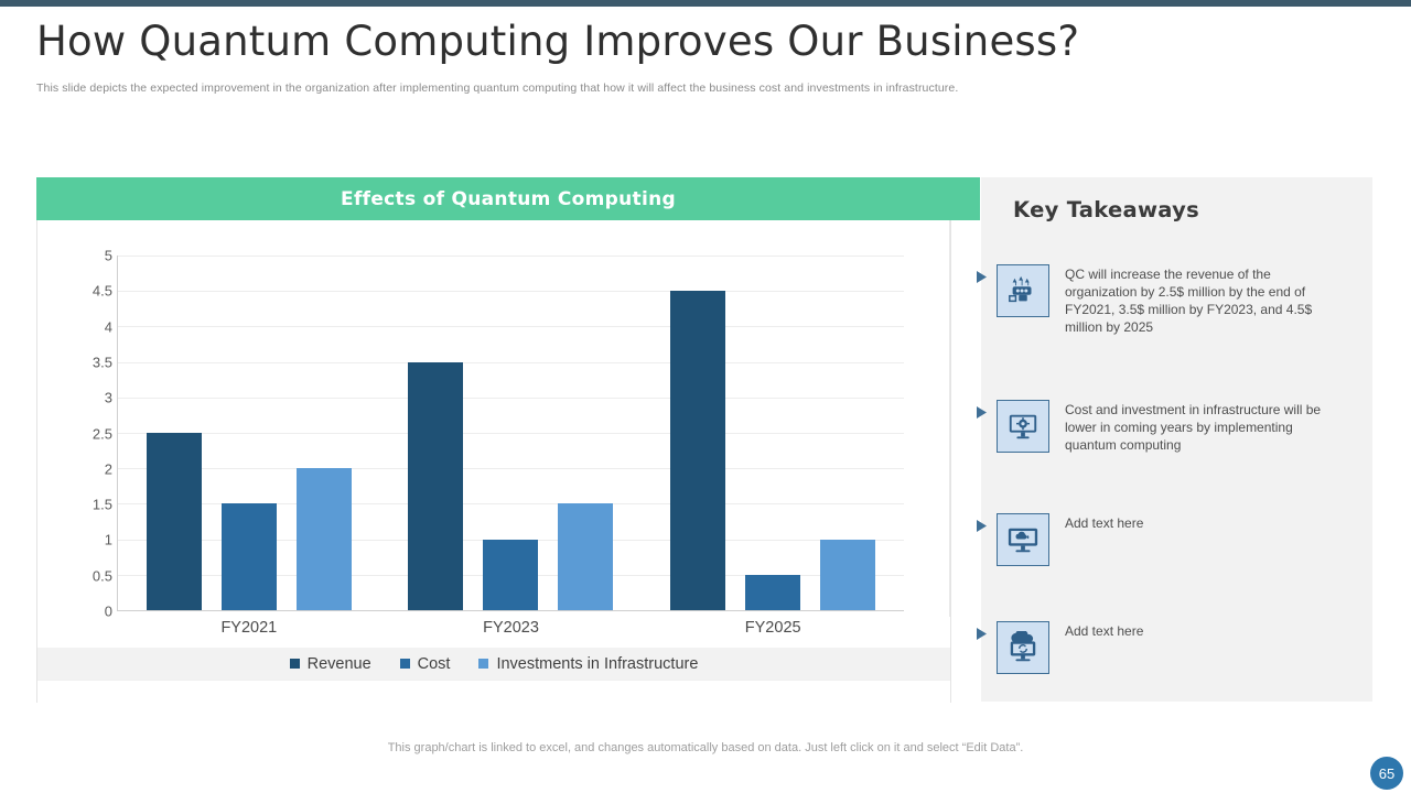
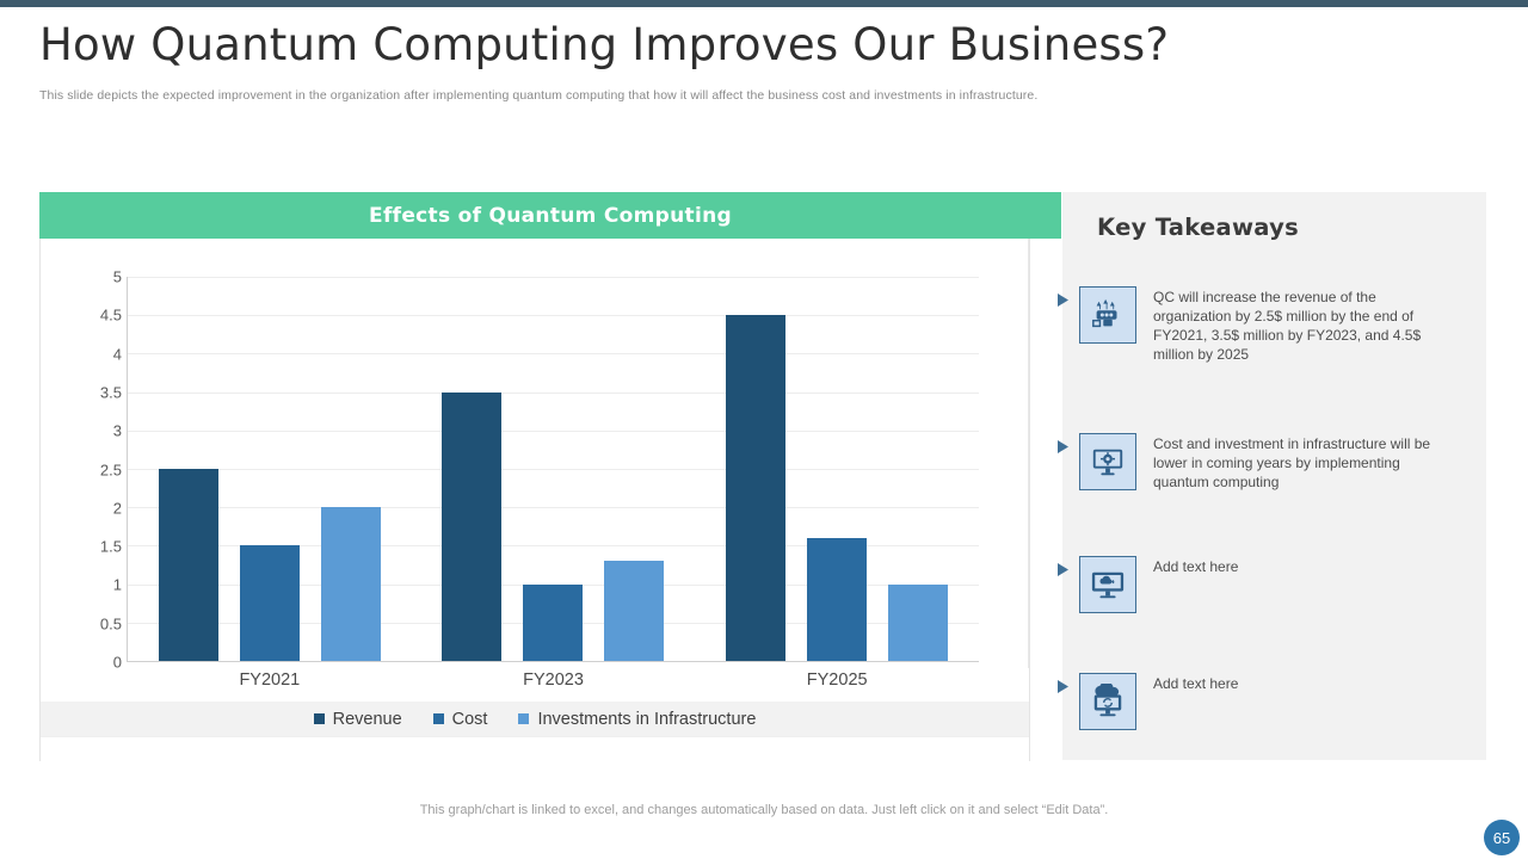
Investments in Infrastructure/FY2023: 1.5 -> 1.3
Cost/FY2025: 0.5 -> 1.6
